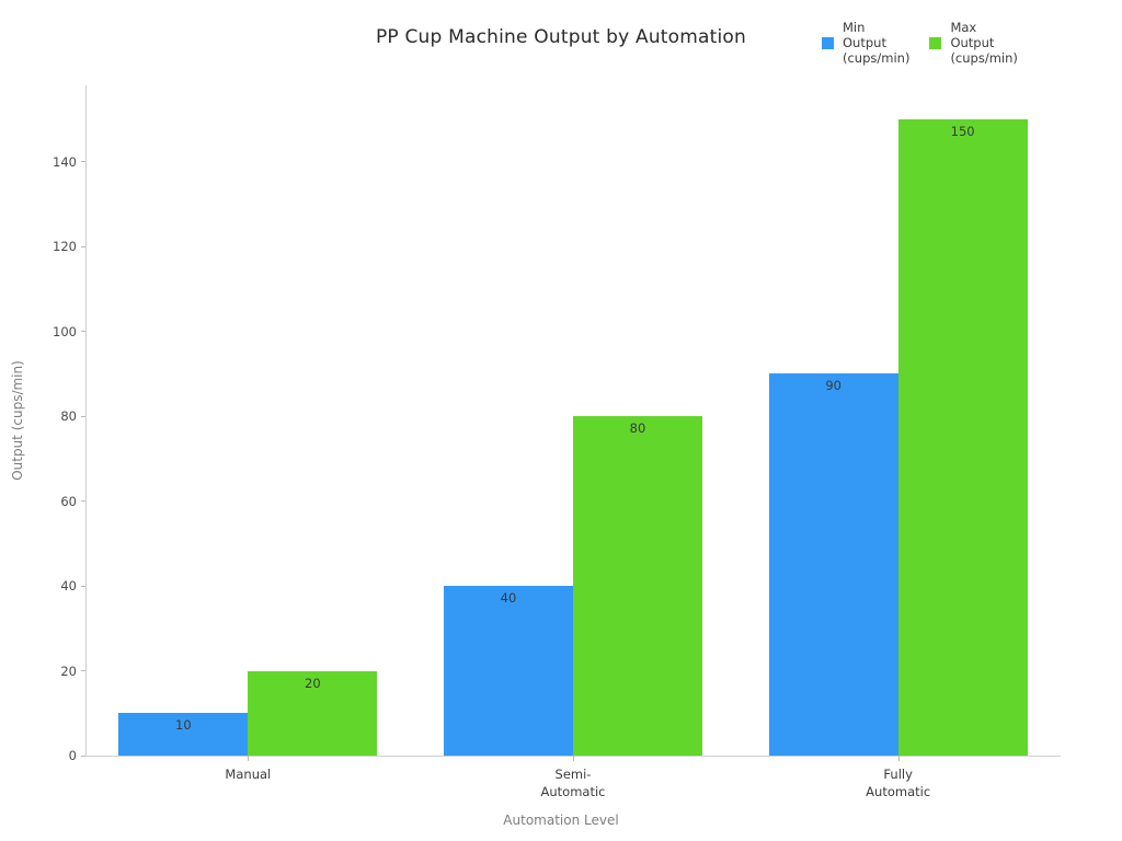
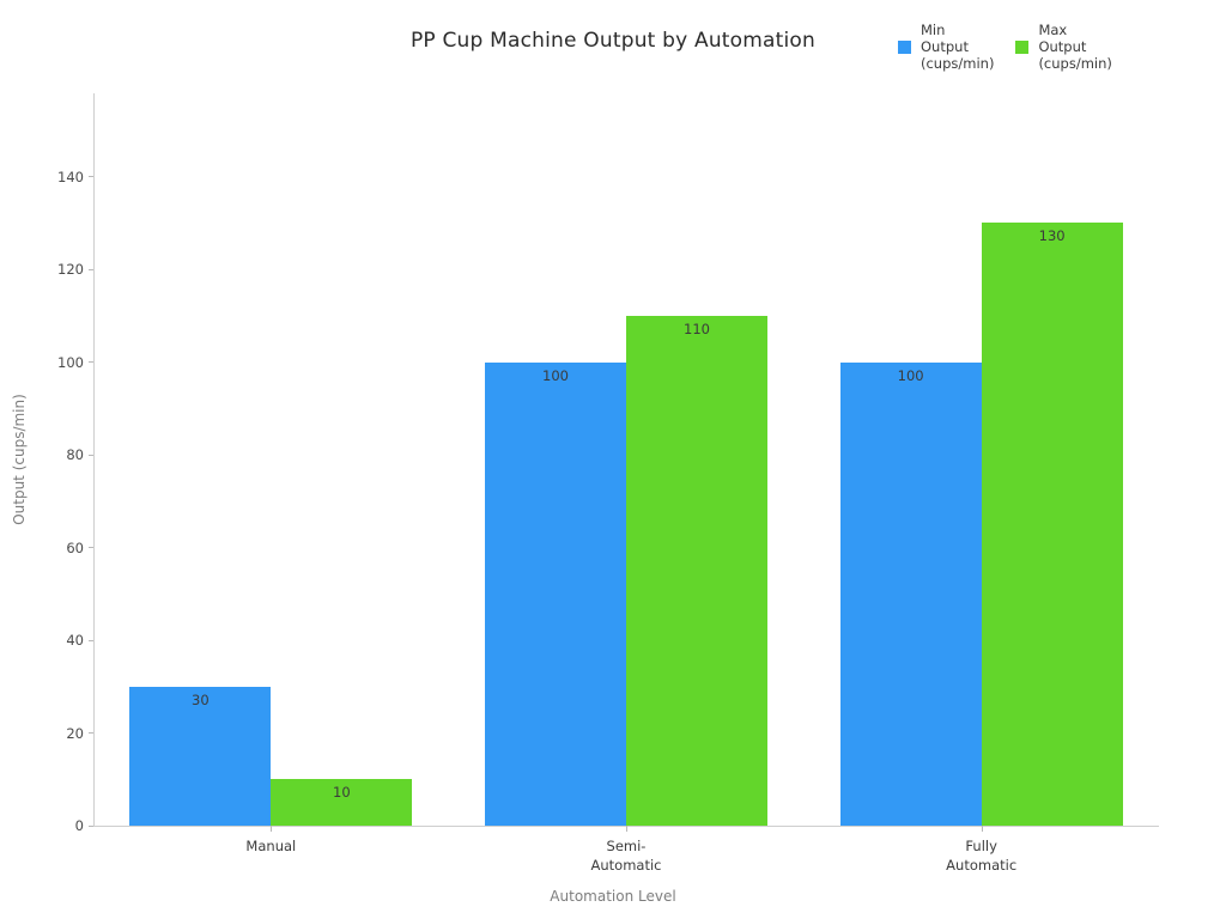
Min Output (cups/min)/Manual: 10 -> 30
Max Output (cups/min)/Manual: 20 -> 10
Min Output (cups/min)/Semi- Automatic: 40 -> 100
Max Output (cups/min)/Semi- Automatic: 80 -> 110
Min Output (cups/min)/Fully Automatic: 90 -> 100
Max Output (cups/min)/Fully Automatic: 150 -> 130
